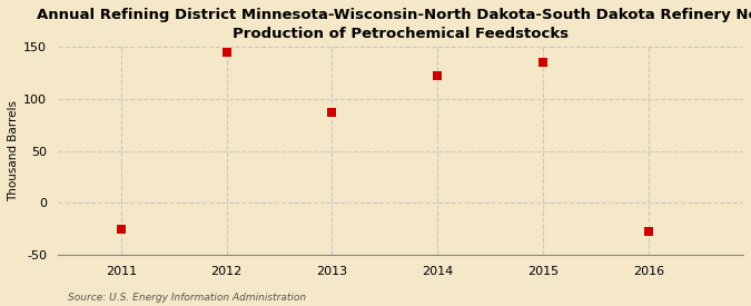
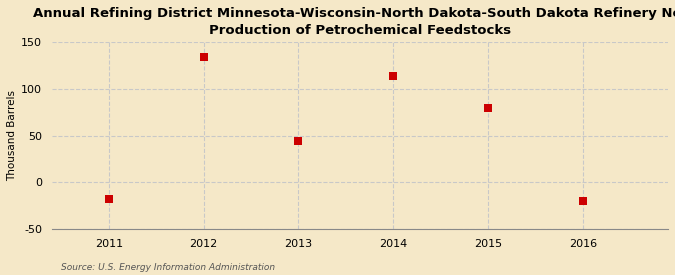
2011: -25 -> -18
2012: 145 -> 134
2013: 87 -> 44
2014: 122 -> 114
2015: 135 -> 80
2016: -27 -> -20
